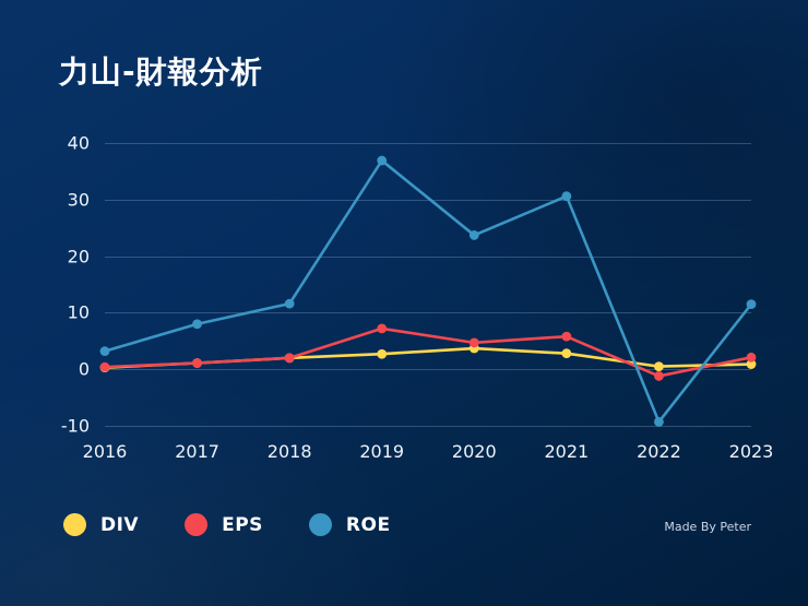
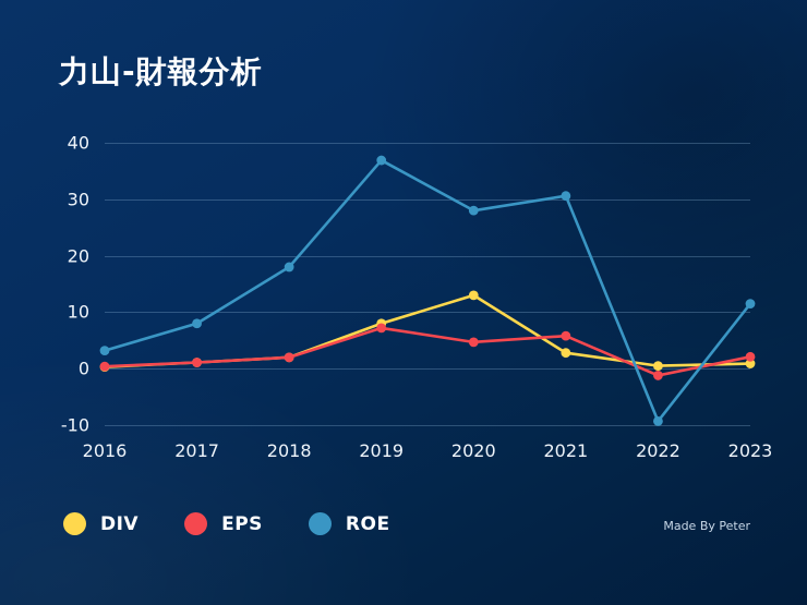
ROE/2018: 12 -> 18
DIV/2019: 3 -> 8
DIV/2020: 4 -> 13
ROE/2020: 24 -> 28
